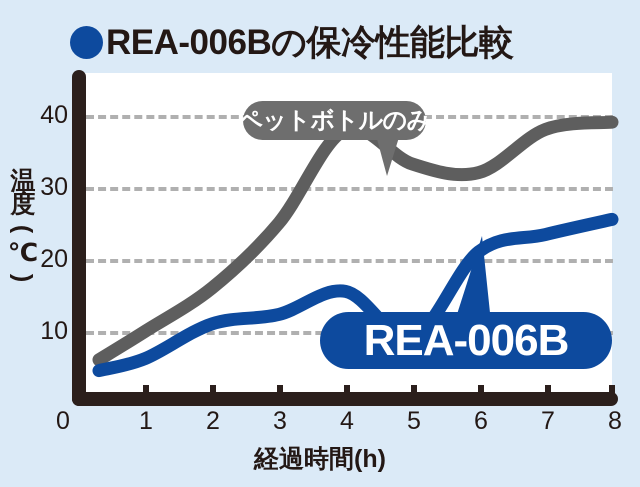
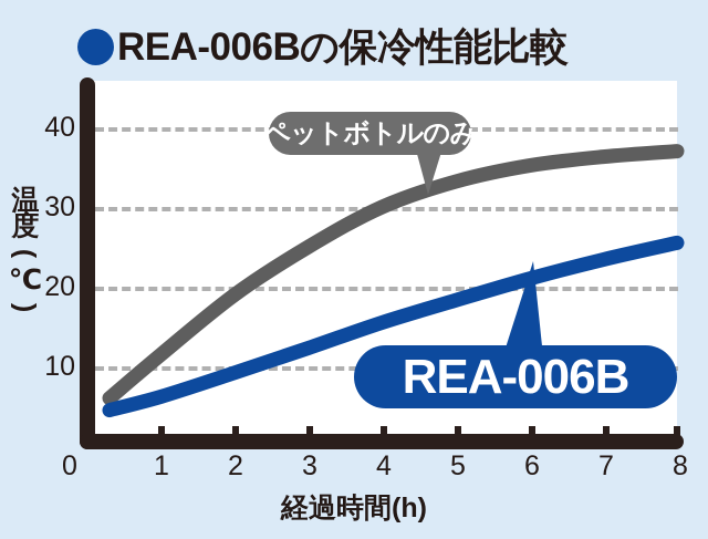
ペットボトルのみ/1: 10 -> 12
ペットボトルのみ/2: 16 -> 19
REA-006B/2: 11 -> 9
ペットボトルのみ/4: 38 -> 30
REA-006B/5: 9 -> 18
ペットボトルのみ/6: 32 -> 35
ペットボトルのみ/7: 38 -> 36
ペットボトルのみ/8: 39 -> 37
